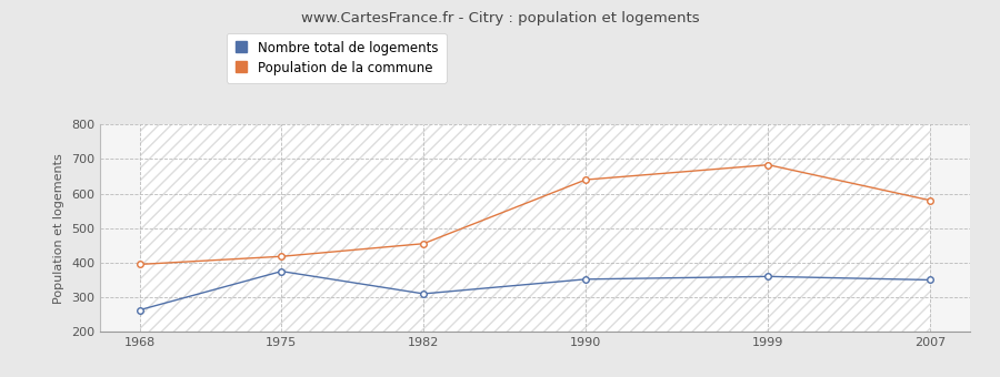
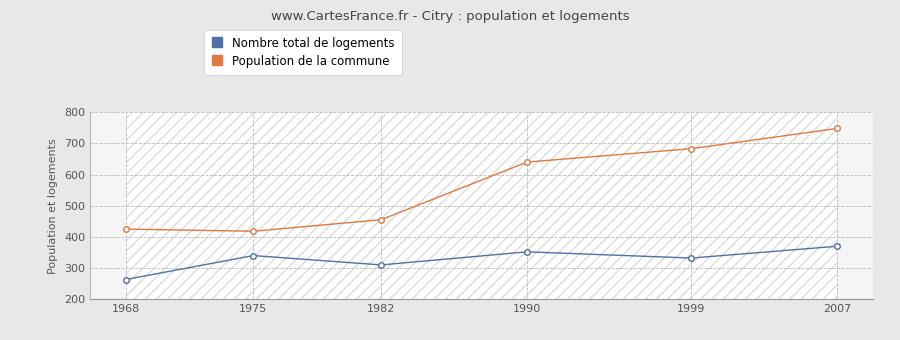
Population de la commune/1968: 395 -> 425
Nombre total de logements/1975: 375 -> 340
Nombre total de logements/1999: 360 -> 332
Nombre total de logements/2007: 350 -> 370
Population de la commune/2007: 580 -> 748
